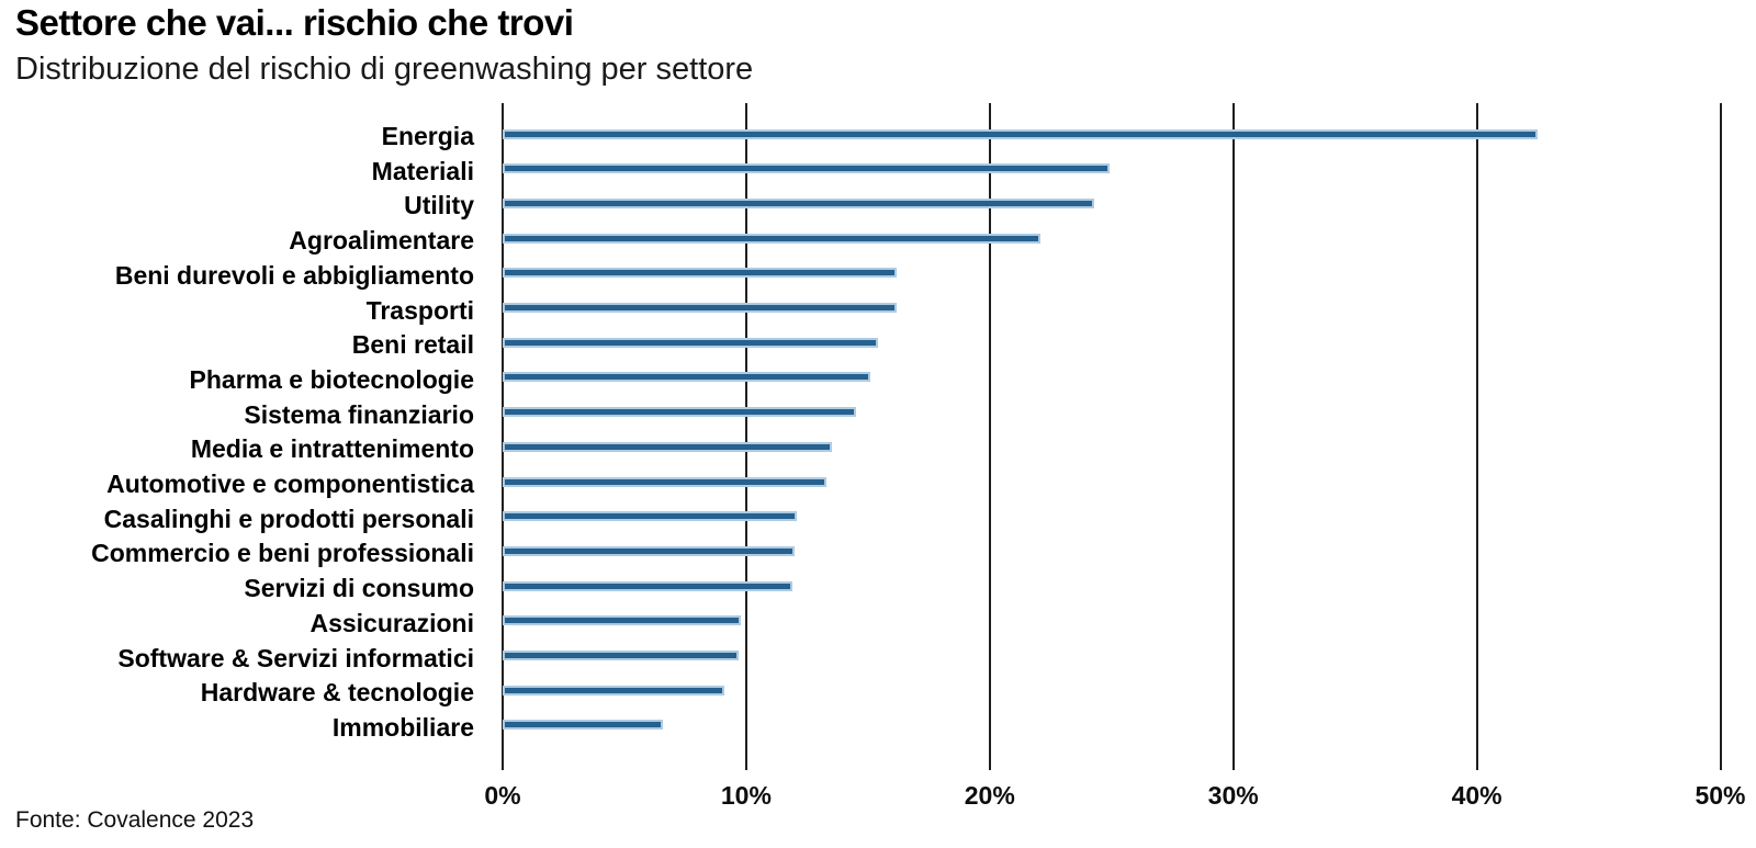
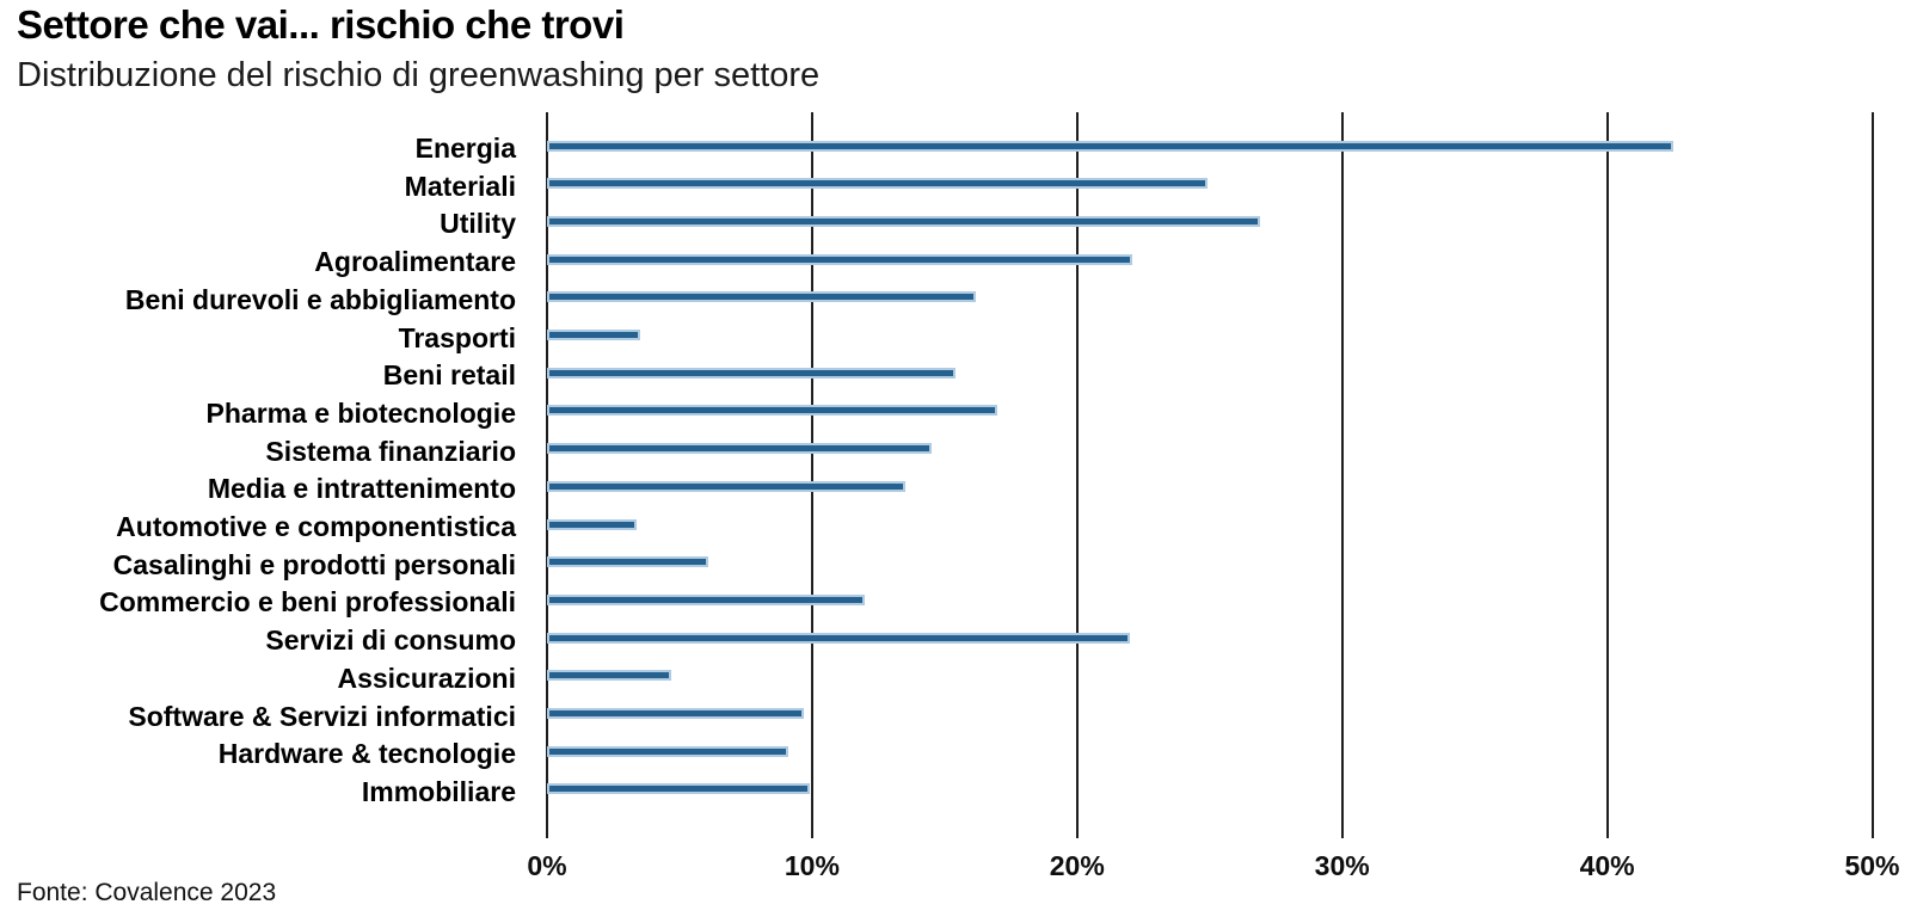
Utility: 24.3% -> 26.9%
Trasporti: 16.2% -> 3.5%
Pharma e biotecnologie: 15.1% -> 17.0%
Automotive e componentistica: 13.3% -> 3.4%
Casalinghi e prodotti personali: 12.1% -> 6.1%
Servizi di consumo: 11.9% -> 22.0%
Assicurazioni: 9.8% -> 4.7%
Immobiliare: 6.6% -> 9.9%
